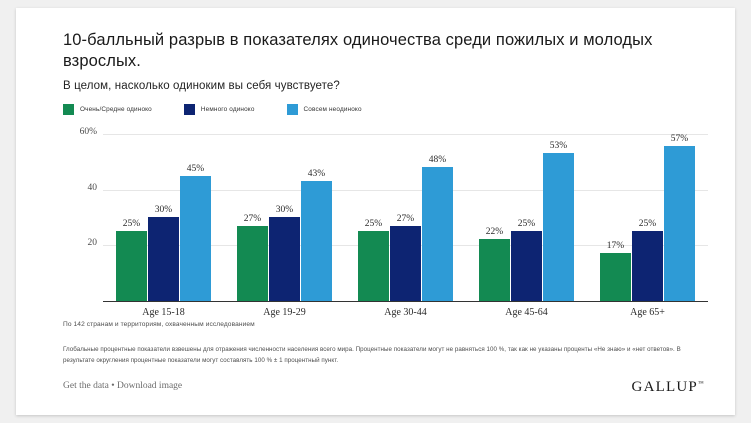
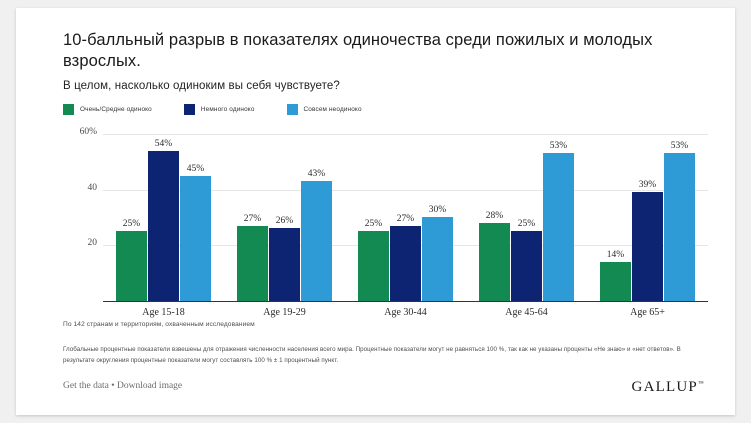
Немного одиноко/Age 15-18: 30% -> 54%
Немного одиноко/Age 19-29: 30% -> 26%
Совсем неодиноко/Age 30-44: 48% -> 30%
Очень/Средне одиноко/Age 45-64: 22% -> 28%
Очень/Средне одиноко/Age 65+: 17% -> 14%
Немного одиноко/Age 65+: 25% -> 39%
Совсем неодиноко/Age 65+: 57% -> 53%
